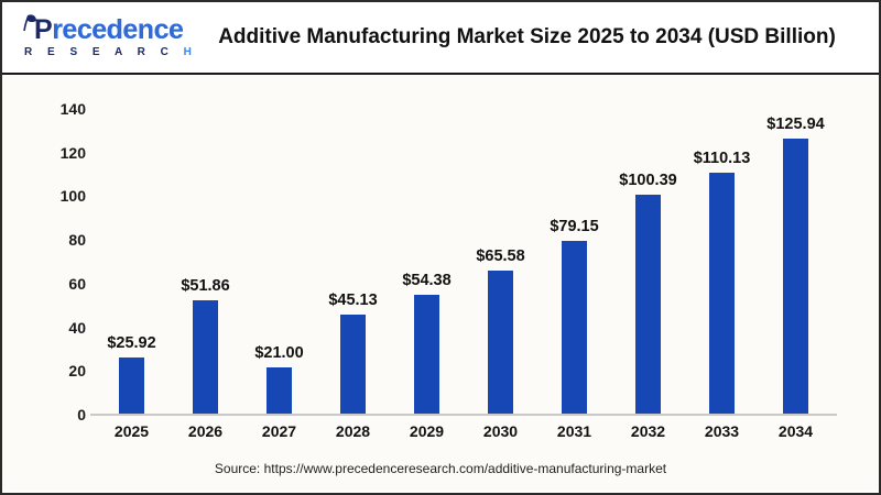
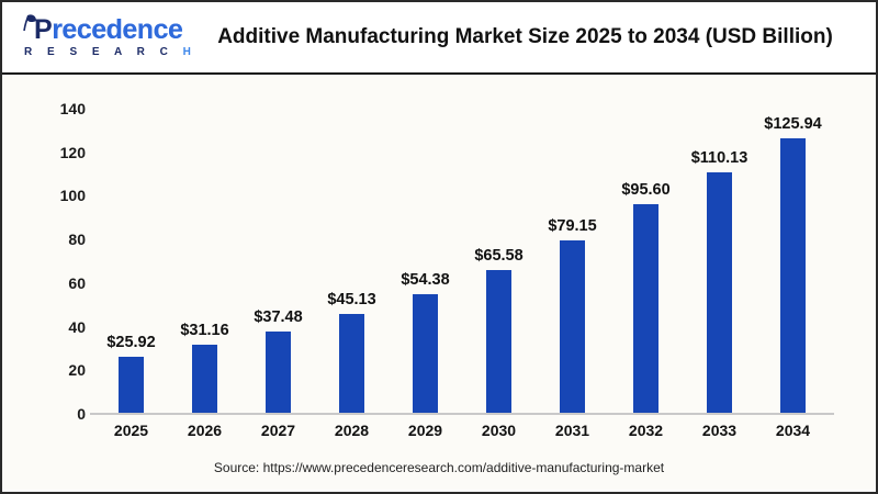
2026: $51.86 -> $31.16
2027: $21.00 -> $37.48
2032: $100.39 -> $95.60
